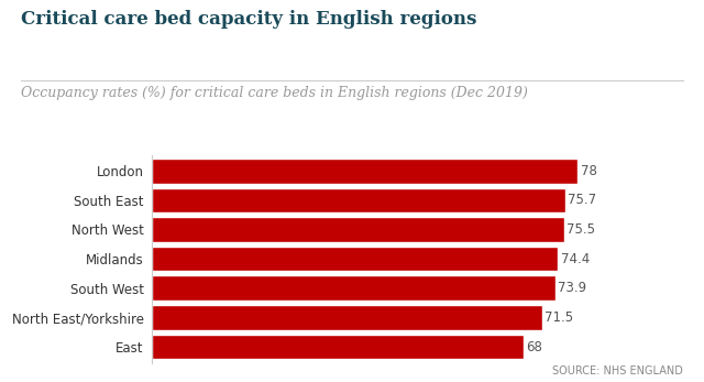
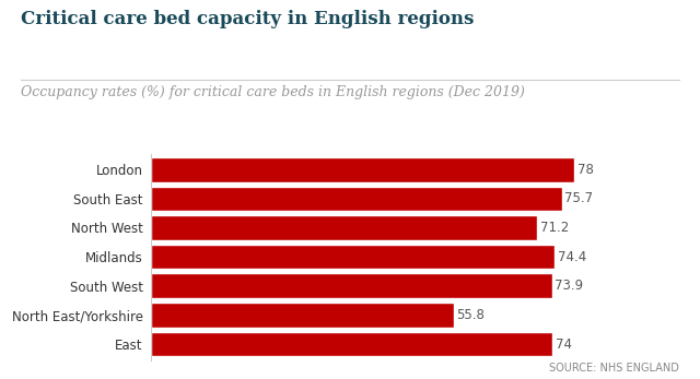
North West: 75.5 -> 71.2
North East/Yorkshire: 71.5 -> 55.8
East: 68 -> 74
